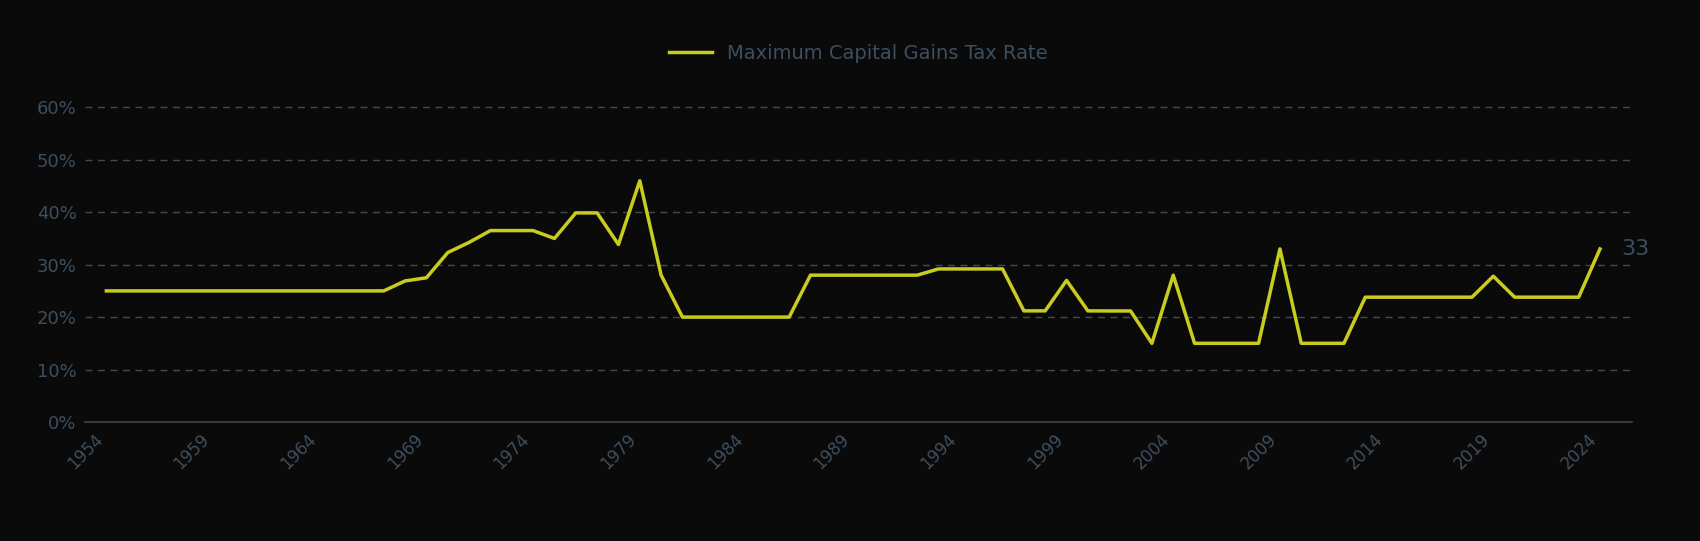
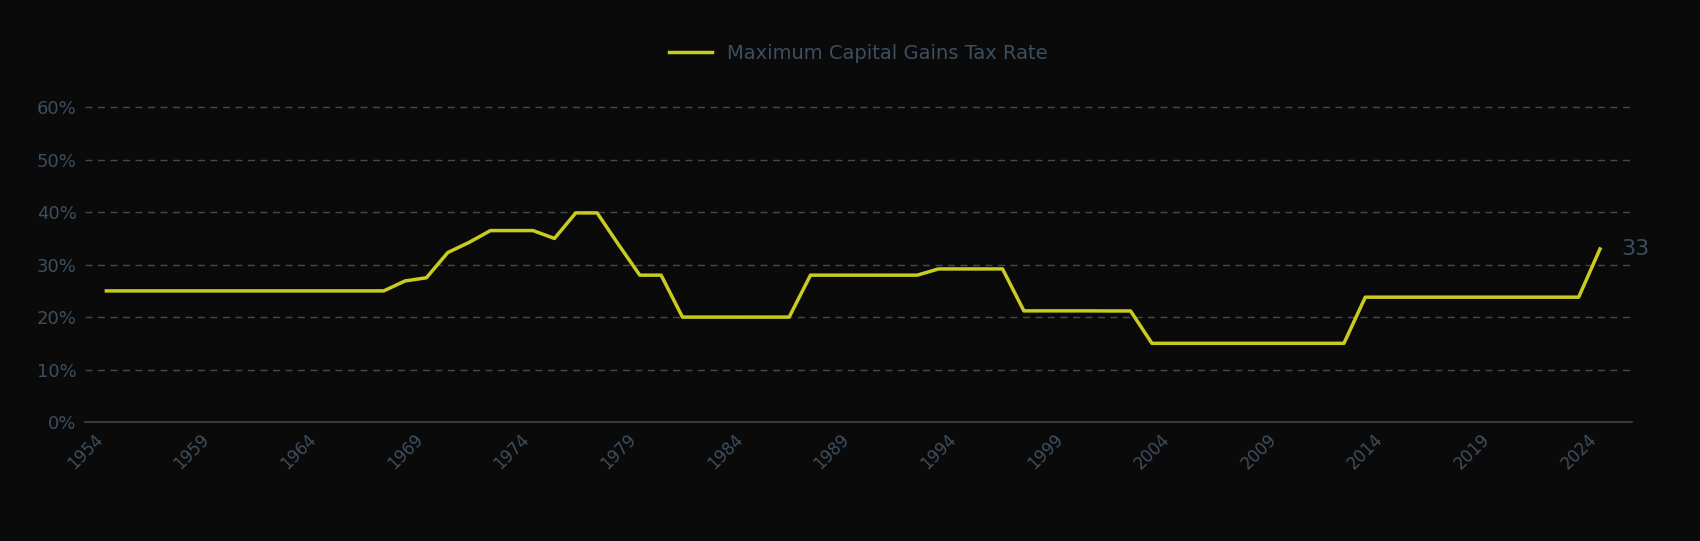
1979: 46.0% -> 28.0%
1999: 27.0% -> 21.2%
2004: 28.0% -> 15.0%
2009: 33.0% -> 15.0%
2019: 27.8% -> 23.8%
